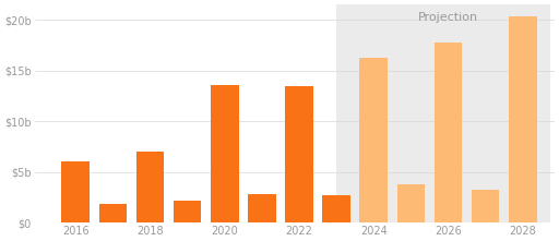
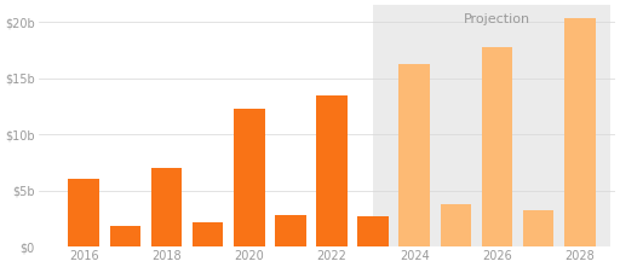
2020: $13.6b -> $12.3b
